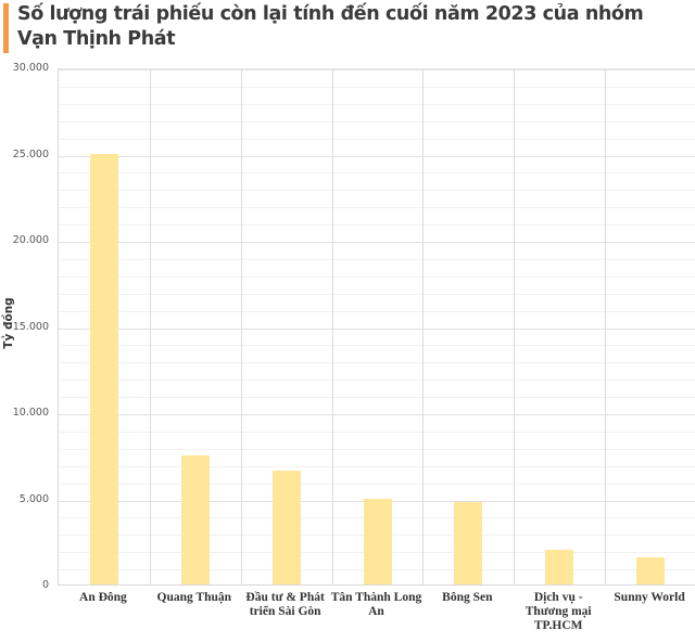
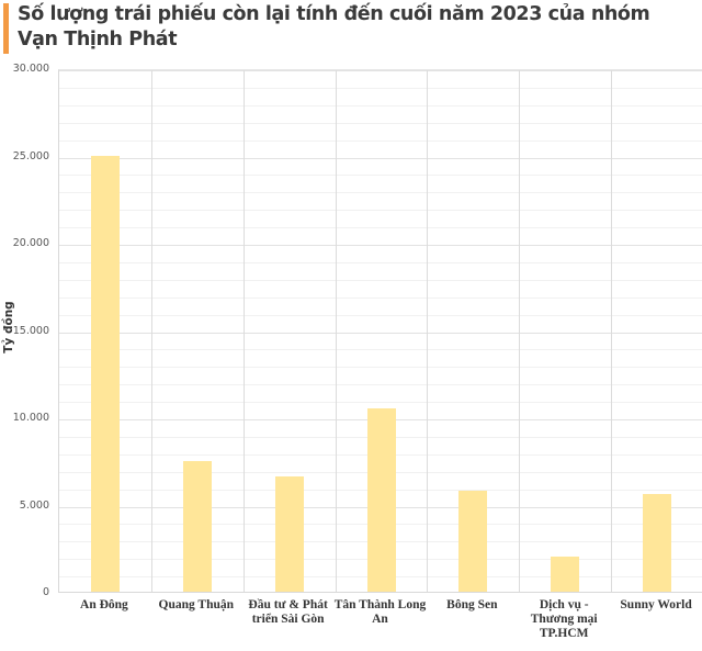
Tân Thành Long An: 5000 -> 10500
Bông Sen: 4800 -> 5800
Sunny World: 1600 -> 5600
